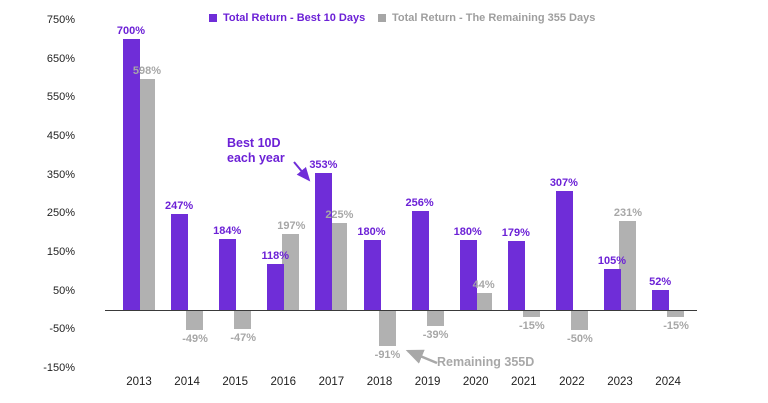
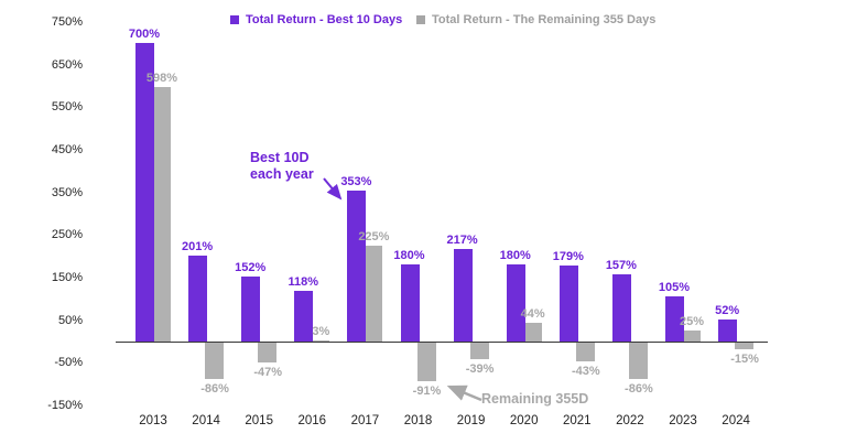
Total Return - Best 10 Days/2014: 247% -> 201%
Total Return - The Remaining 355 Days/2014: -49% -> -86%
Total Return - Best 10 Days/2015: 184% -> 152%
Total Return - The Remaining 355 Days/2016: 197% -> 3%
Total Return - Best 10 Days/2019: 256% -> 217%
Total Return - The Remaining 355 Days/2021: -15% -> -43%
Total Return - Best 10 Days/2022: 307% -> 157%
Total Return - The Remaining 355 Days/2022: -50% -> -86%
Total Return - The Remaining 355 Days/2023: 231% -> 25%
